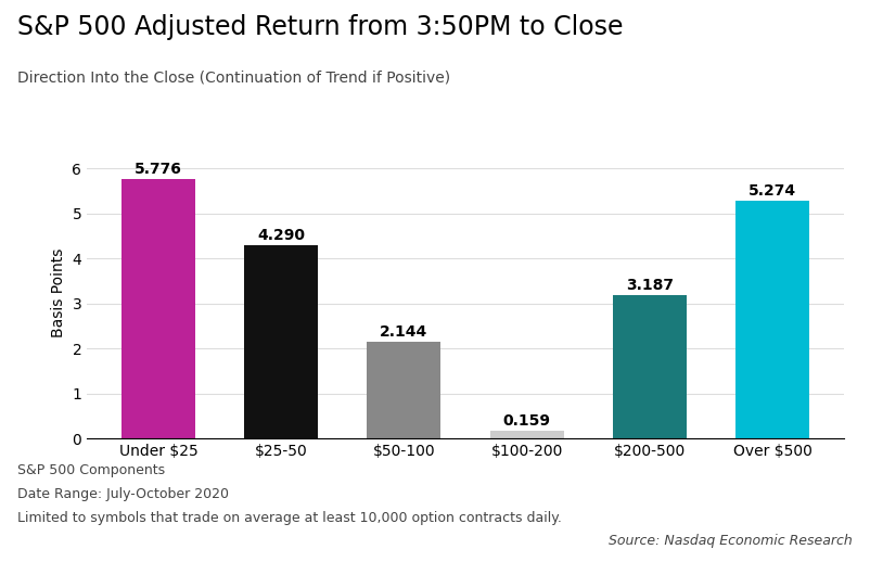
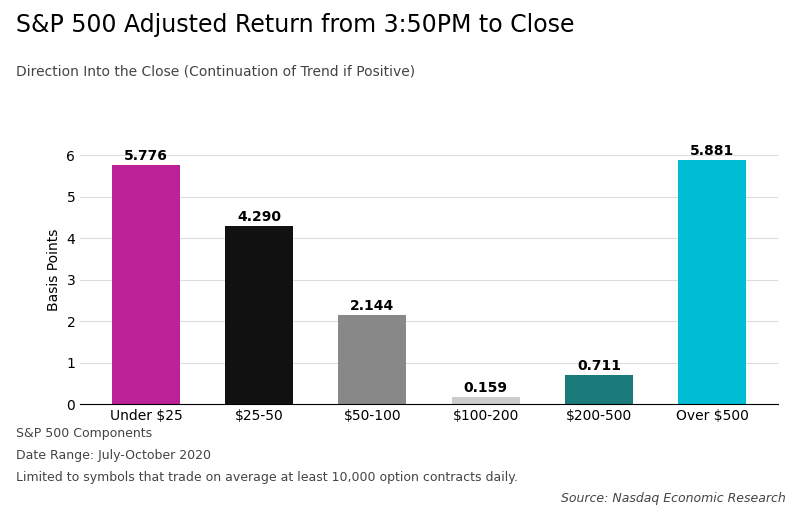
$200-500: 3.187 -> 0.711
Over $500: 5.274 -> 5.881
